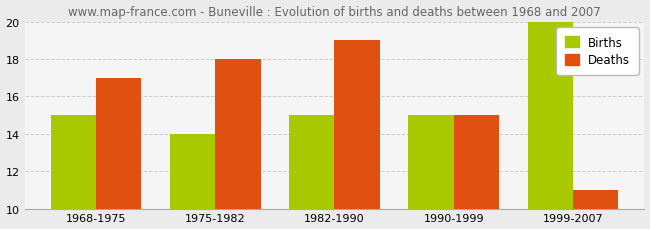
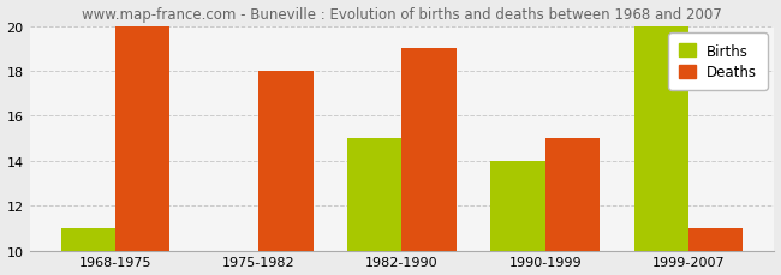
Births/1968-1975: 15 -> 11
Deaths/1968-1975: 17 -> 20
Births/1975-1982: 14 -> 10
Births/1990-1999: 15 -> 14
